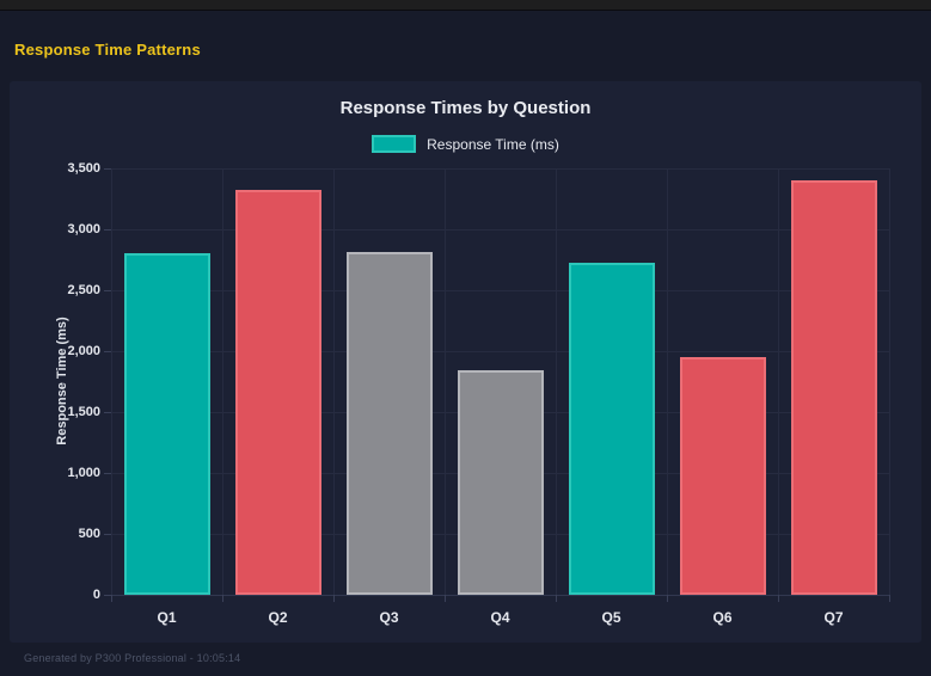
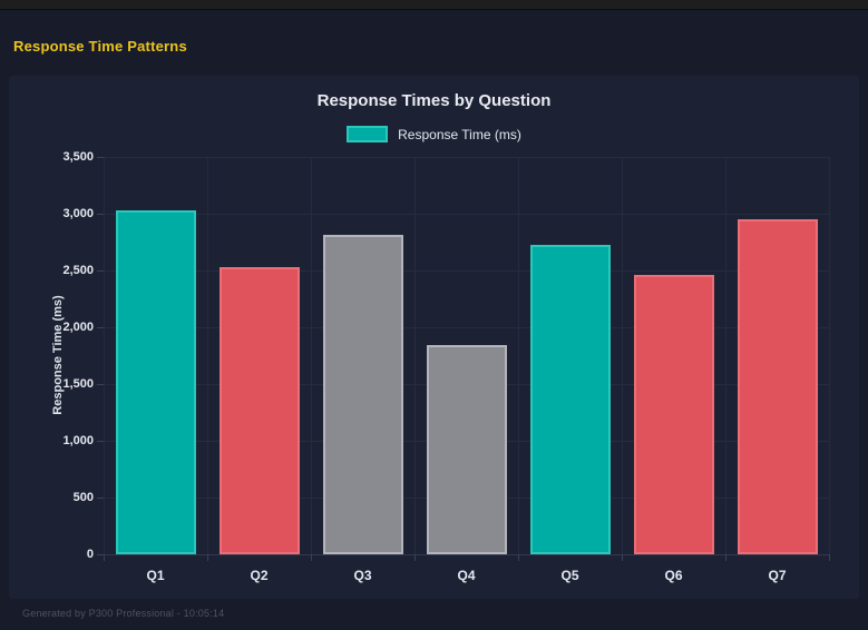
Q1: 2800 -> 3030
Q2: 3320 -> 2530
Q6: 1960 -> 2460
Q7: 3400 -> 2950
